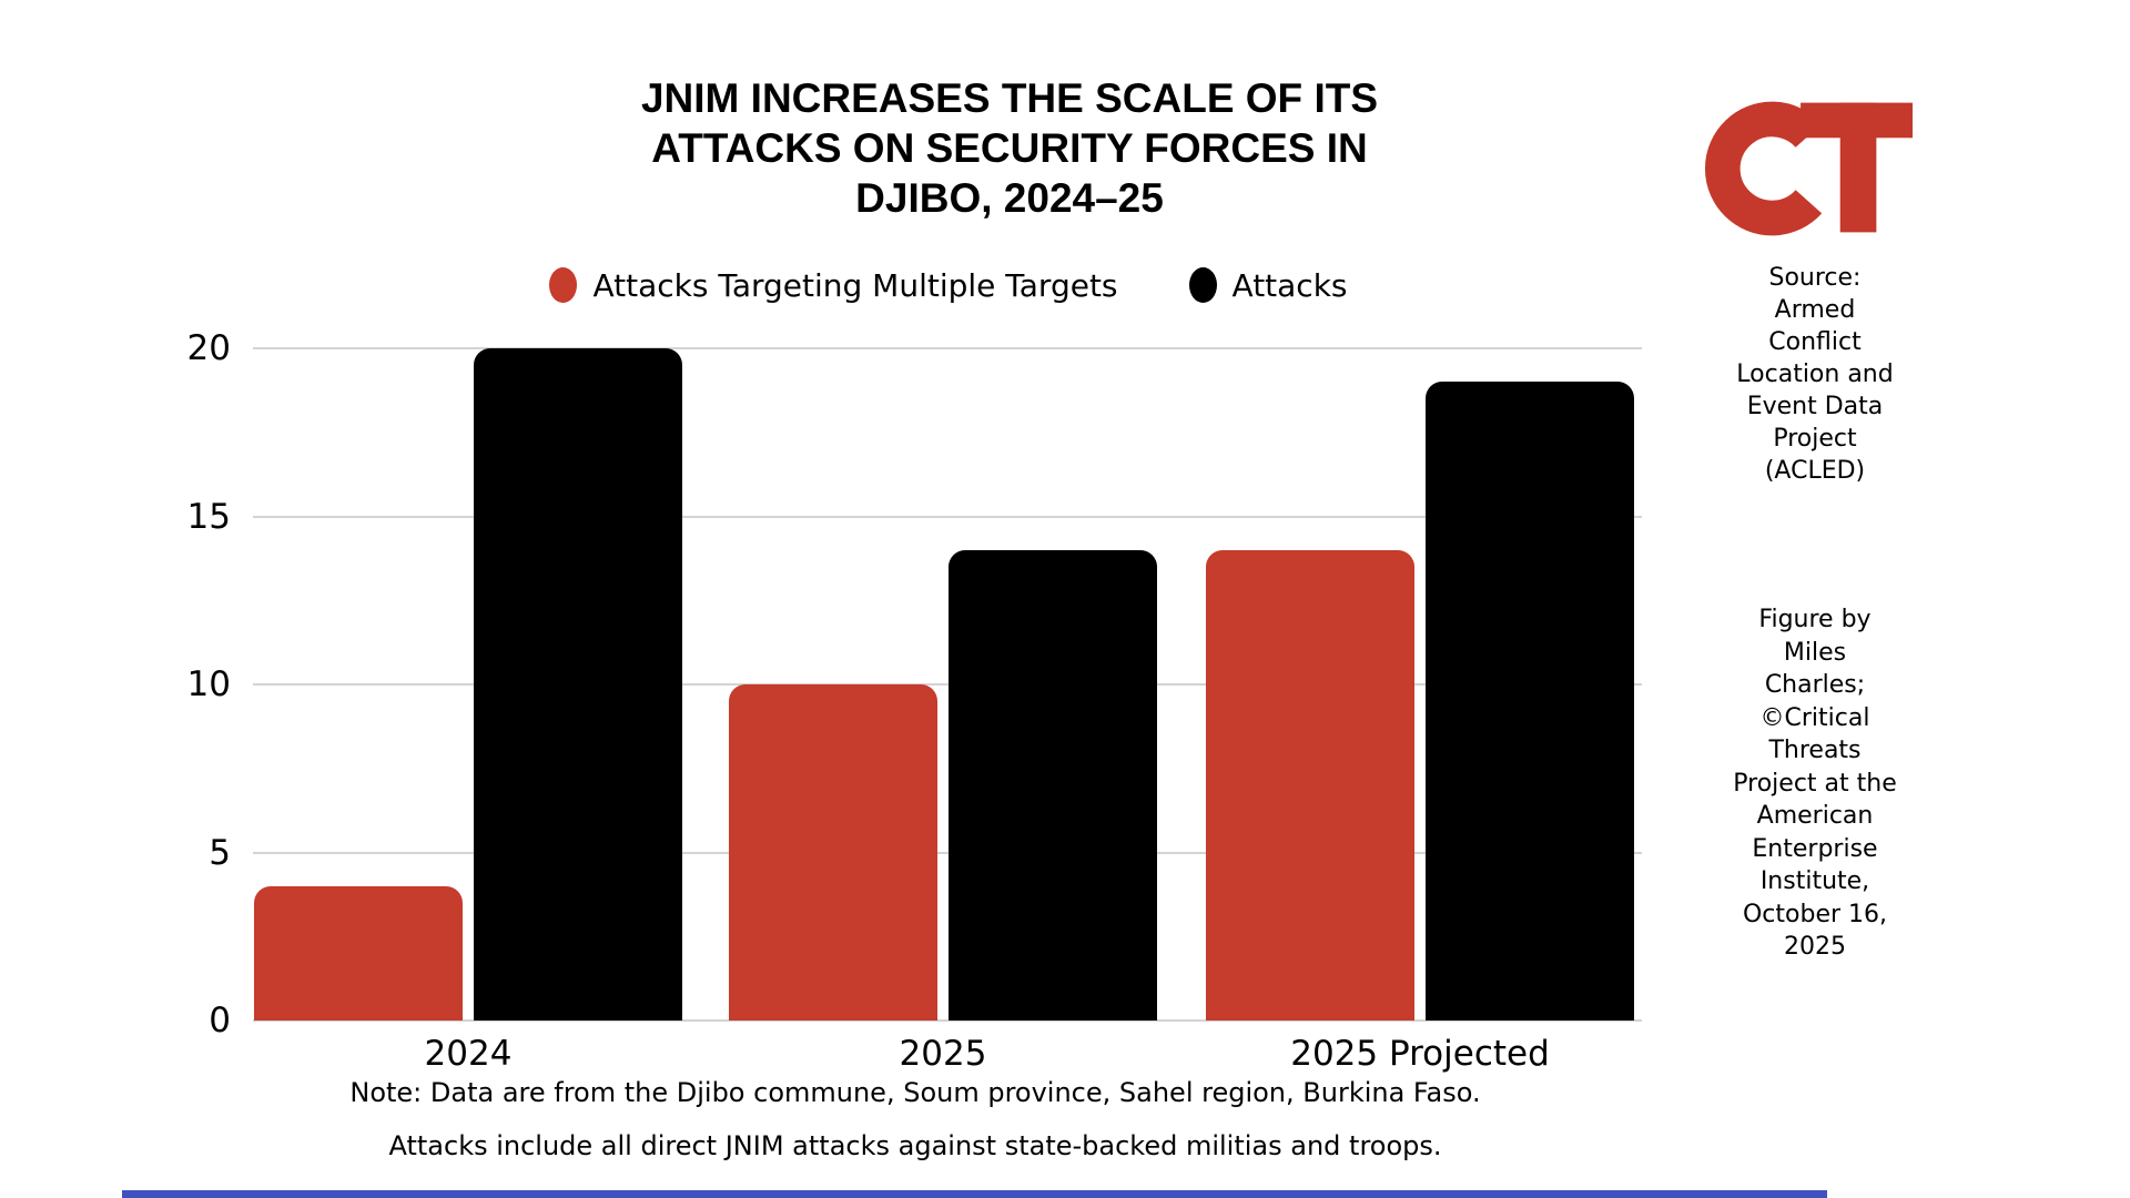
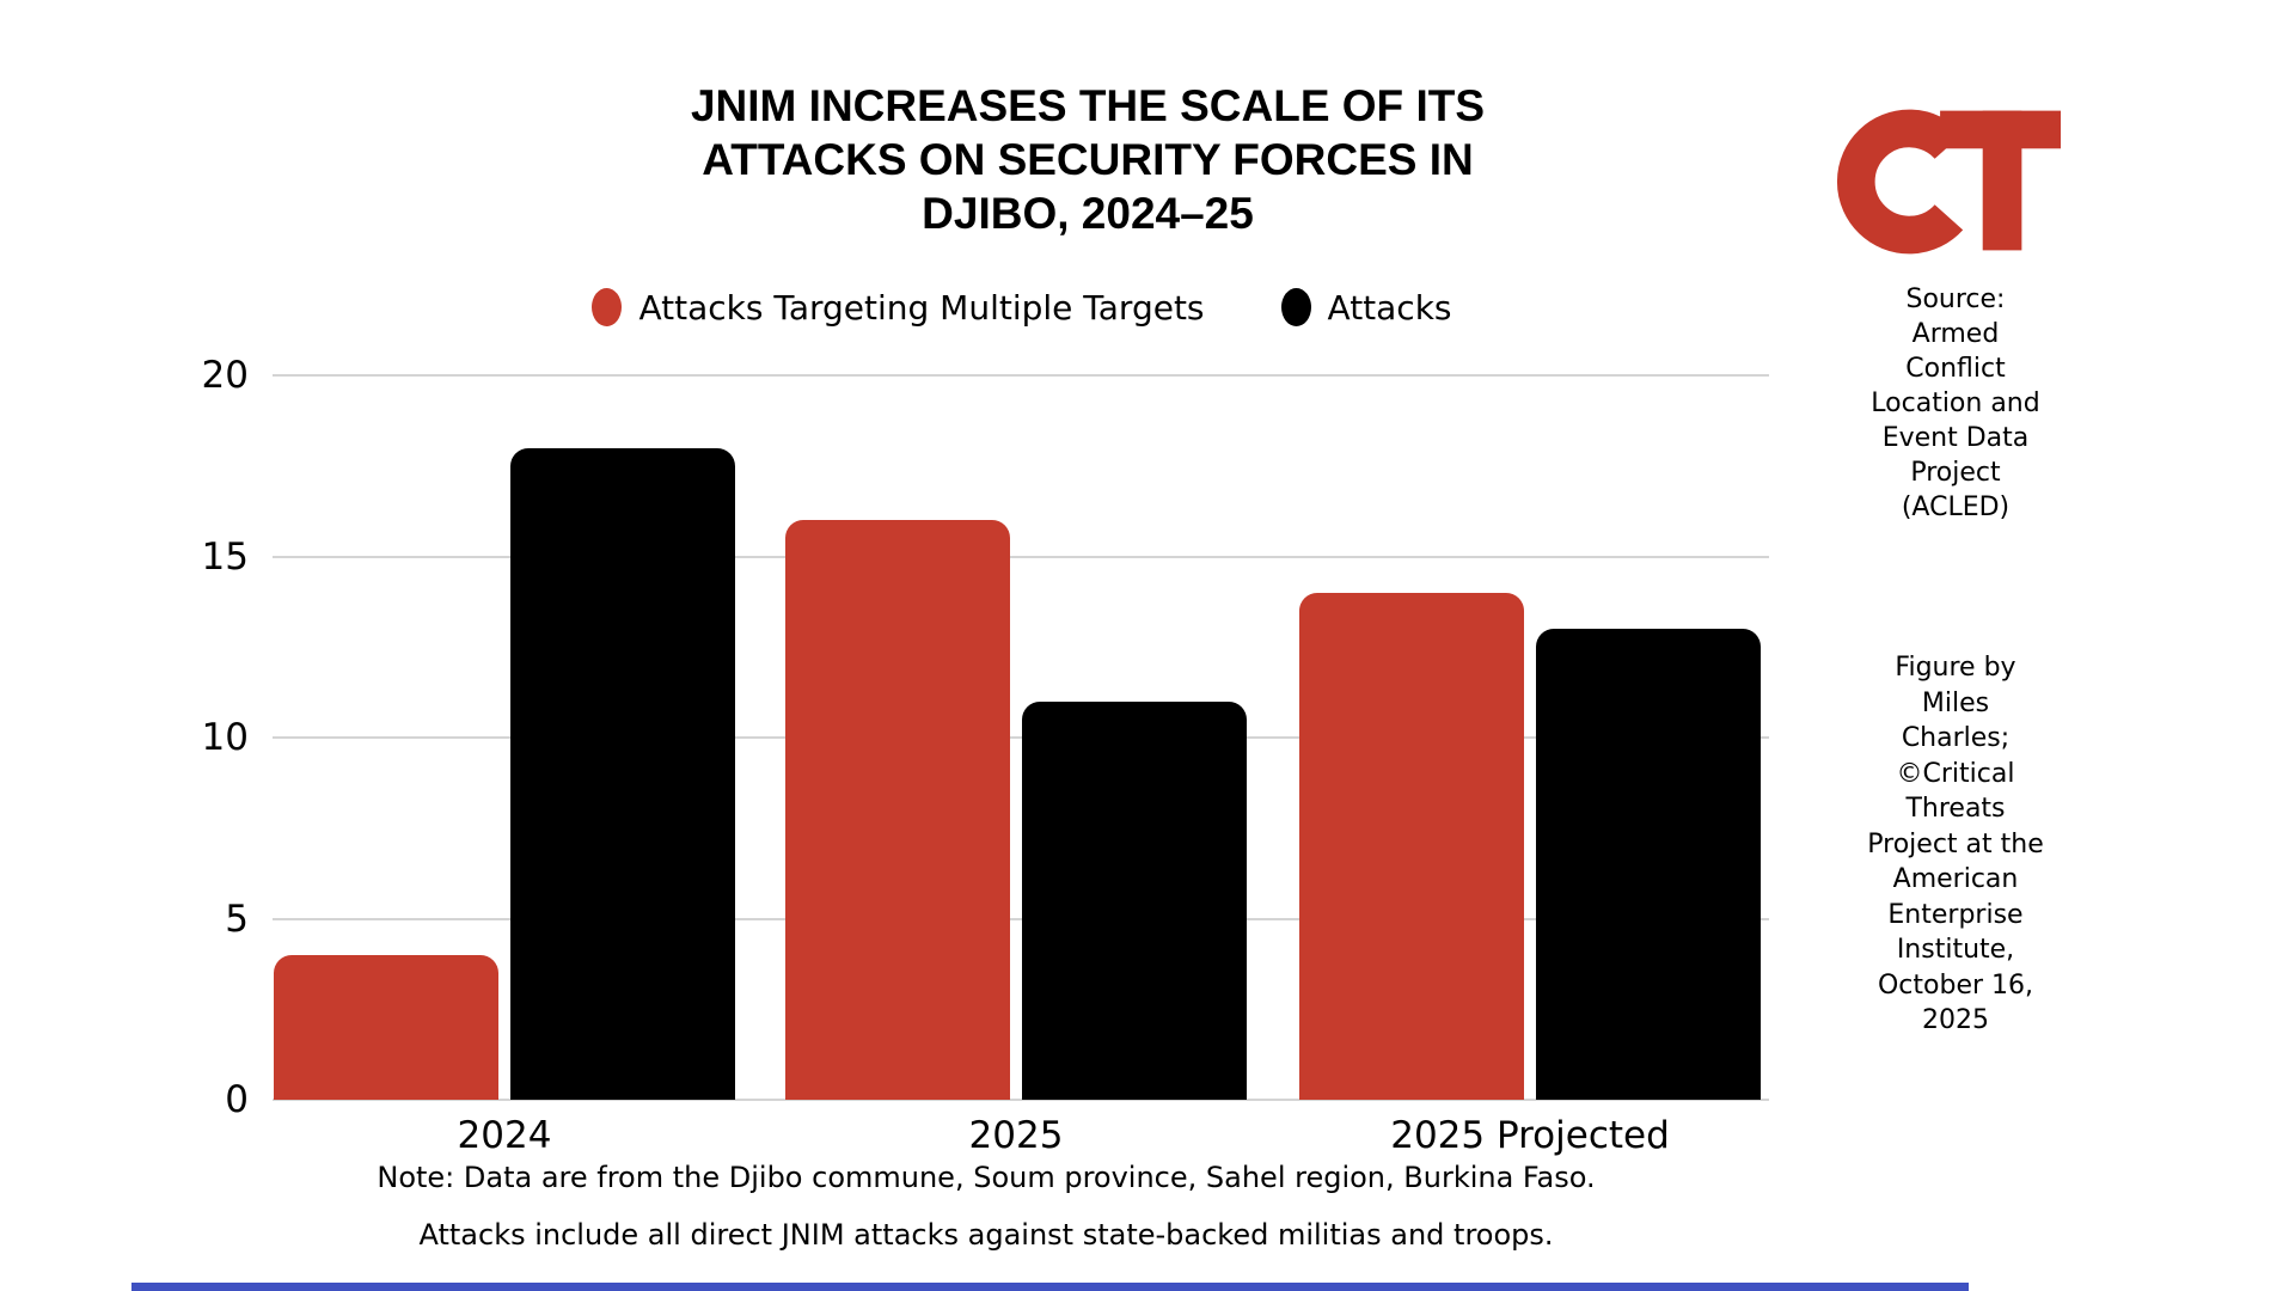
Attacks/2024: 20 -> 18
Attacks Targeting Multiple Targets/2025: 10 -> 16
Attacks/2025: 14 -> 11
Attacks/2025 Projected: 19 -> 13
